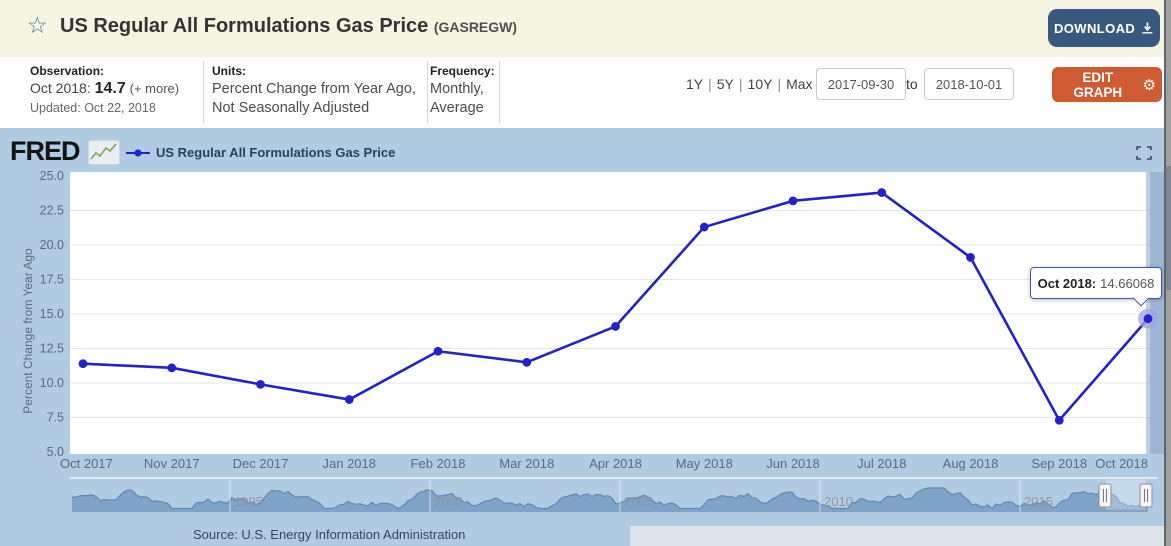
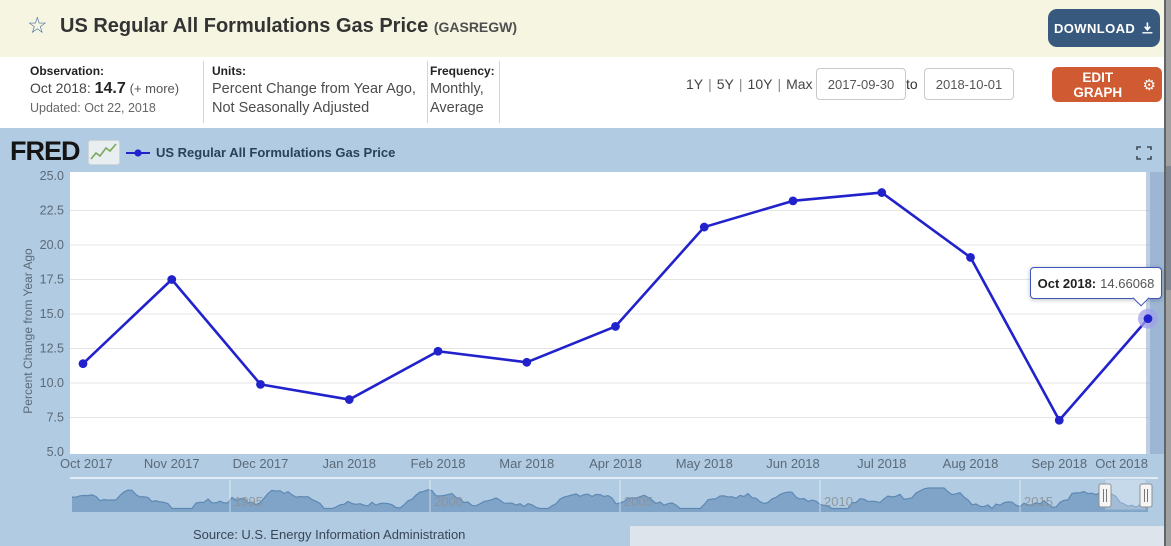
Nov 2017: 11.1 -> 17.5
